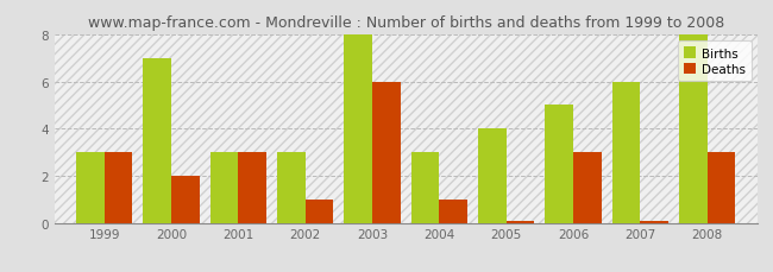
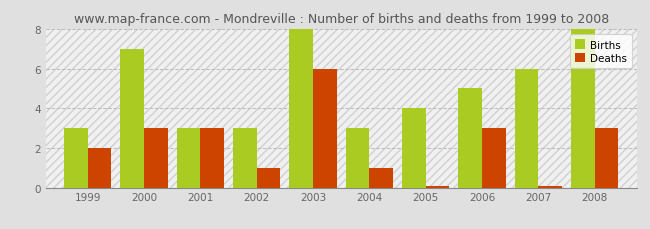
Deaths/1999: 3.0 -> 2.0
Deaths/2000: 2.0 -> 3.0
